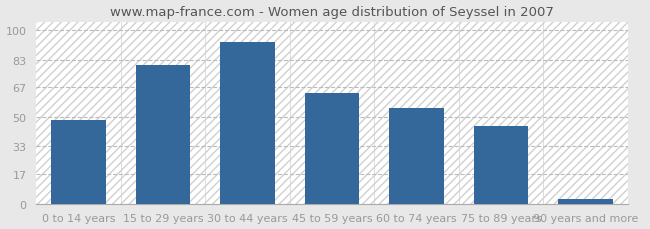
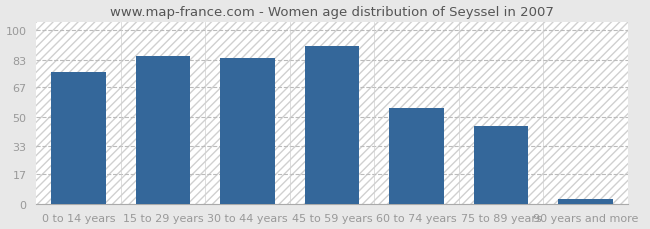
0 to 14 years: 48 -> 76
15 to 29 years: 80 -> 85
30 to 44 years: 93 -> 84
45 to 59 years: 64 -> 91
